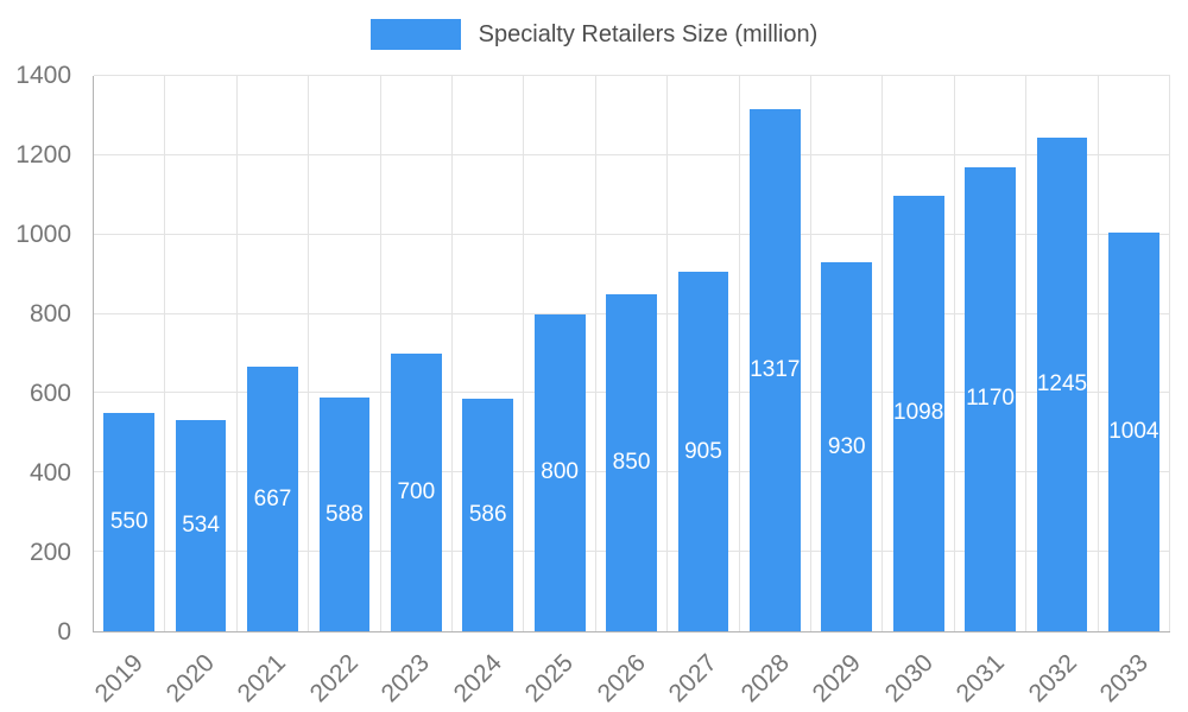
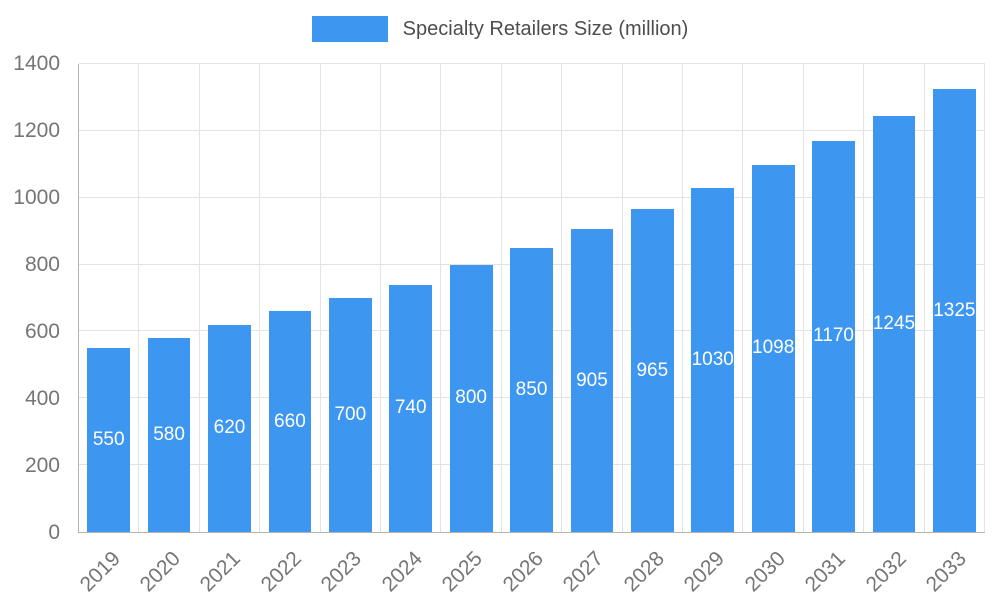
2020: 534 -> 580
2021: 667 -> 620
2022: 588 -> 660
2024: 586 -> 740
2028: 1317 -> 965
2029: 930 -> 1030
2033: 1004 -> 1325
